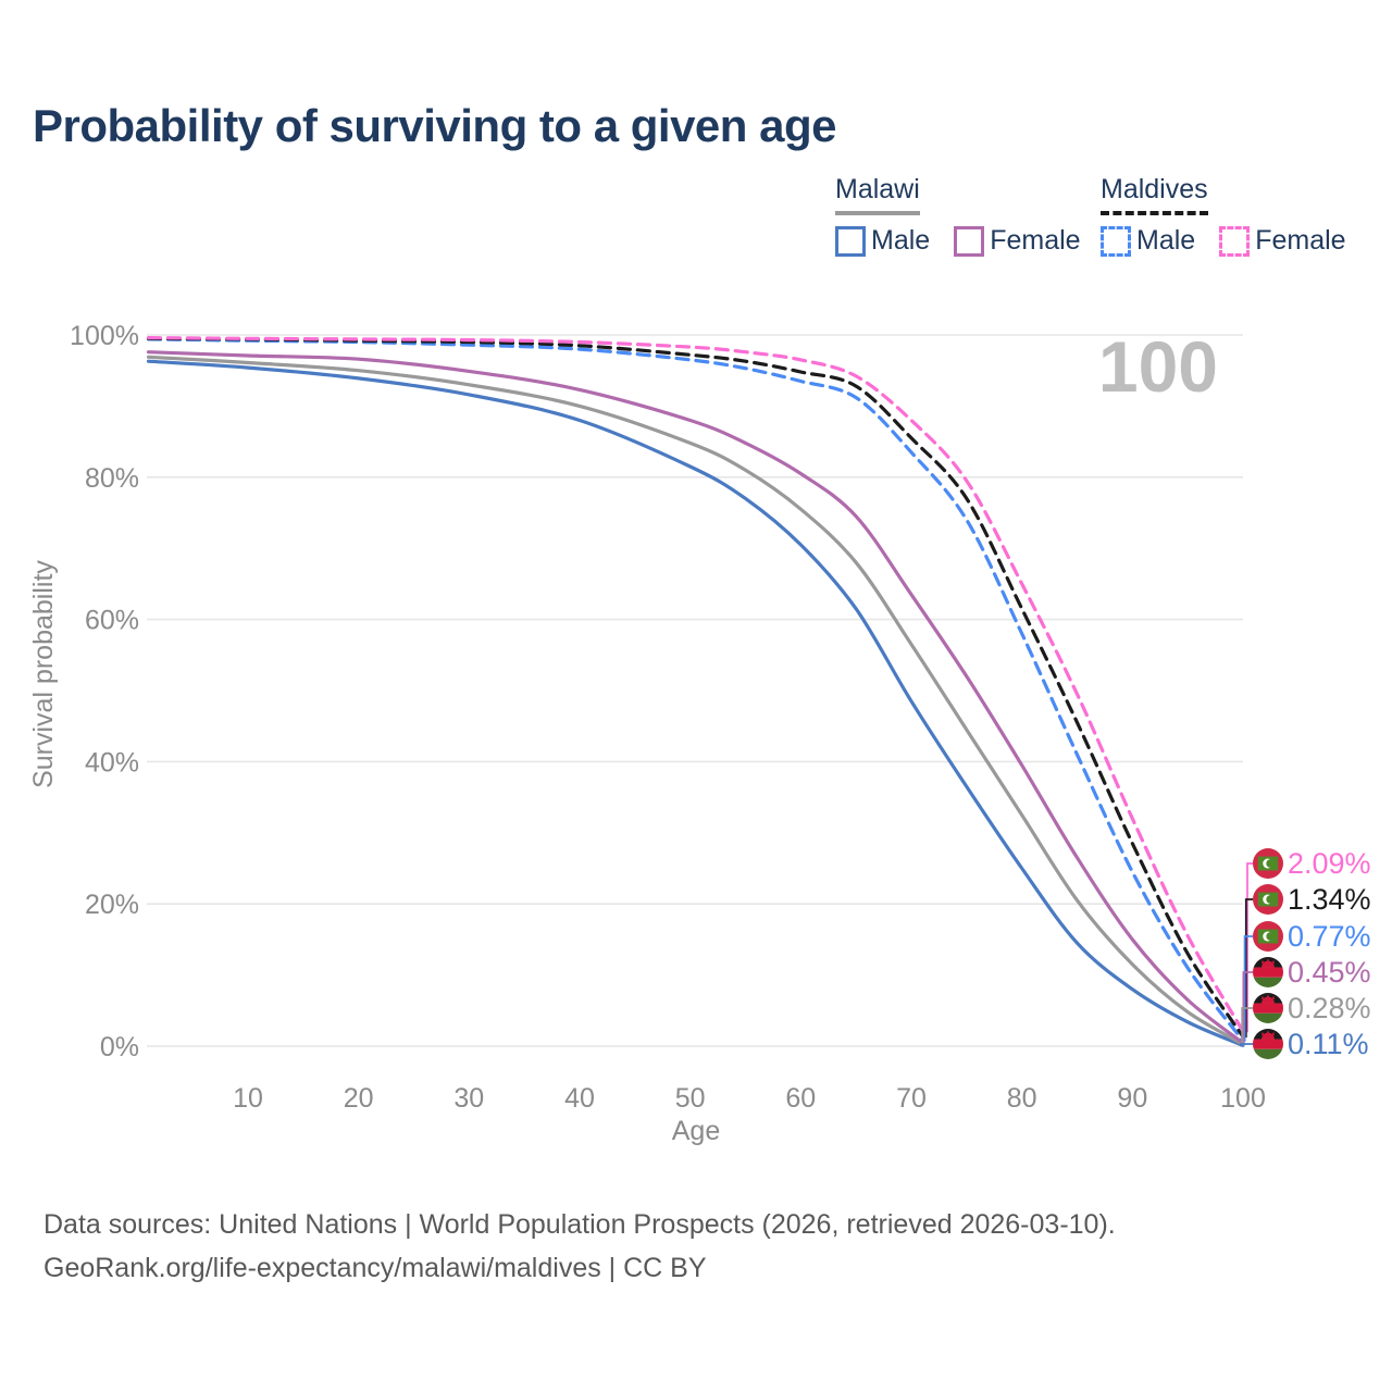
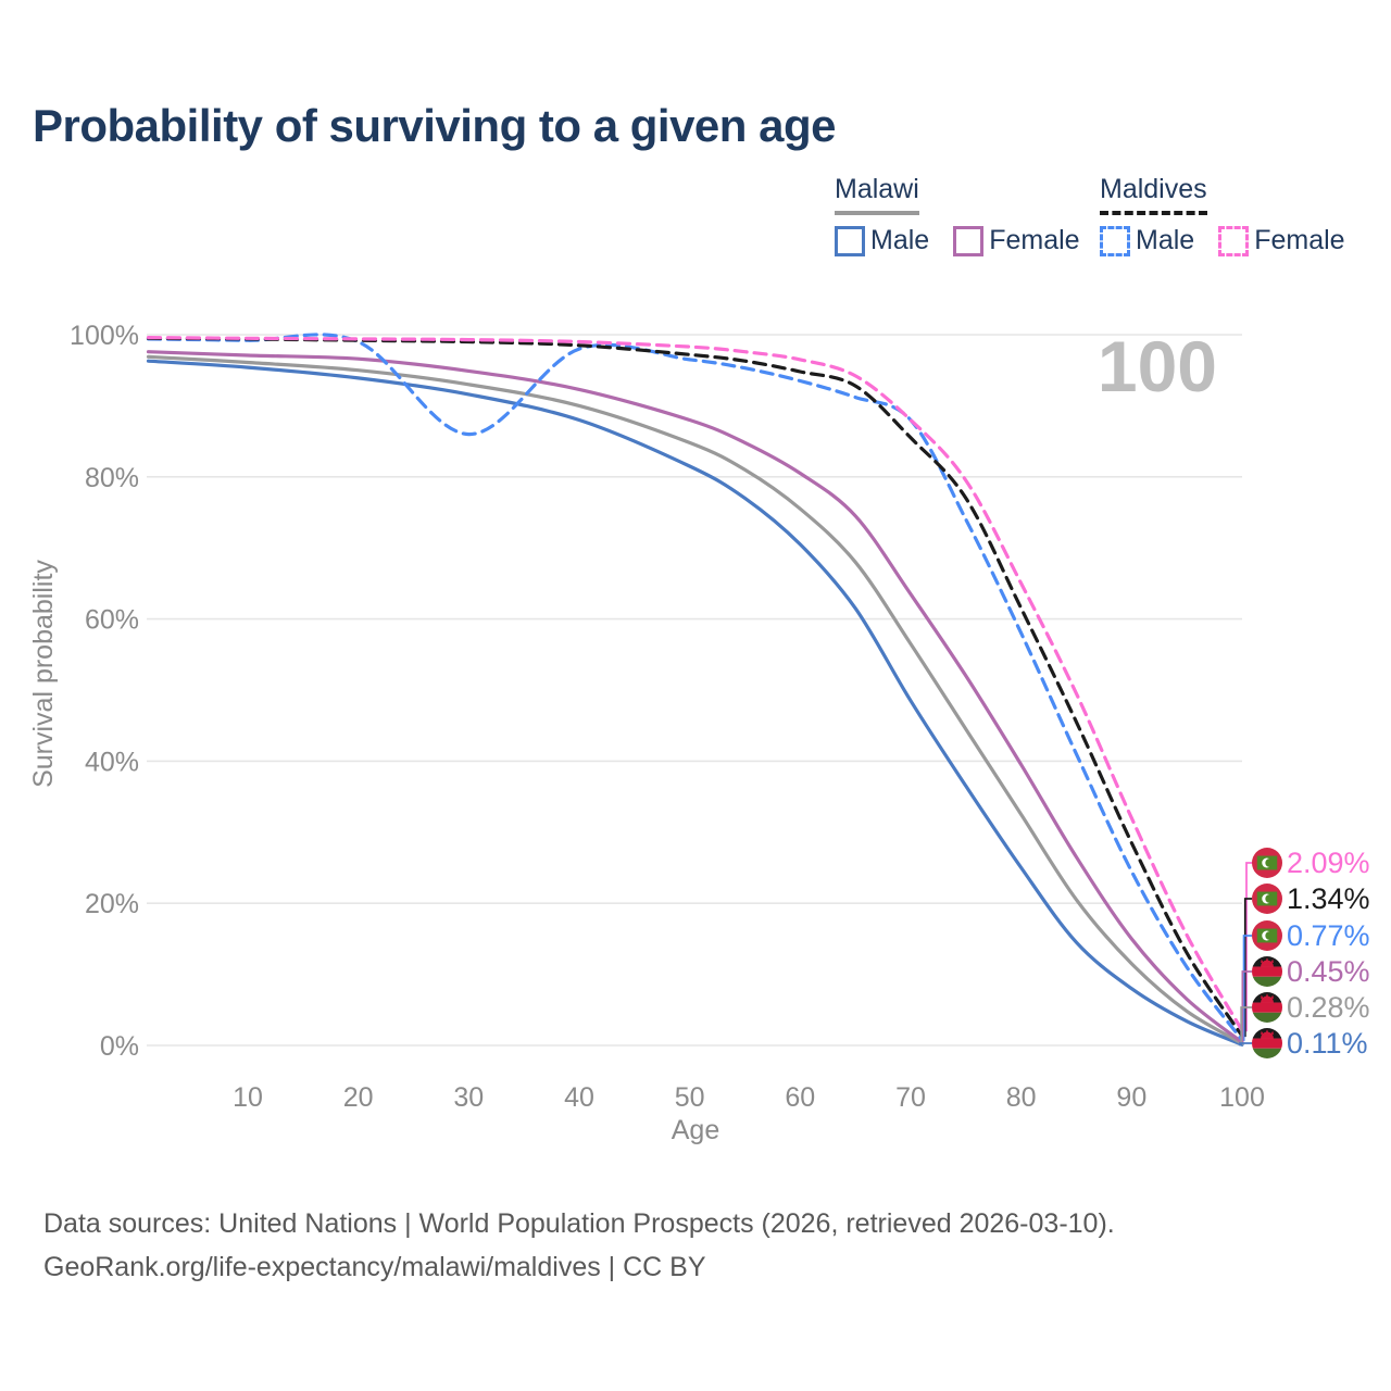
Maldives Male/30: 99% -> 86%
Maldives Male/70: 84% -> 88%
